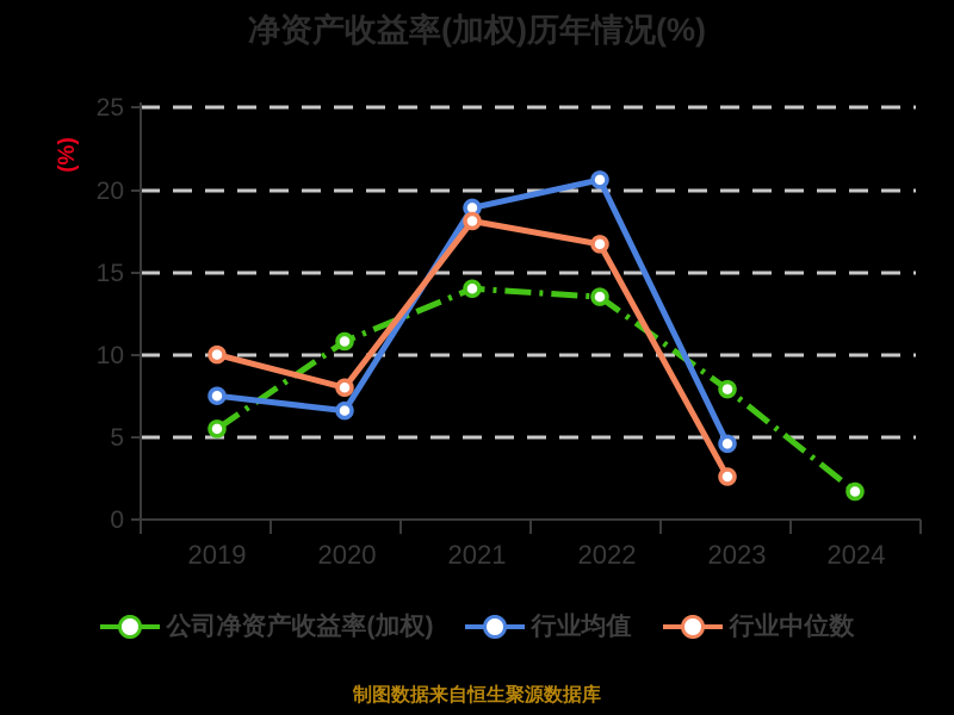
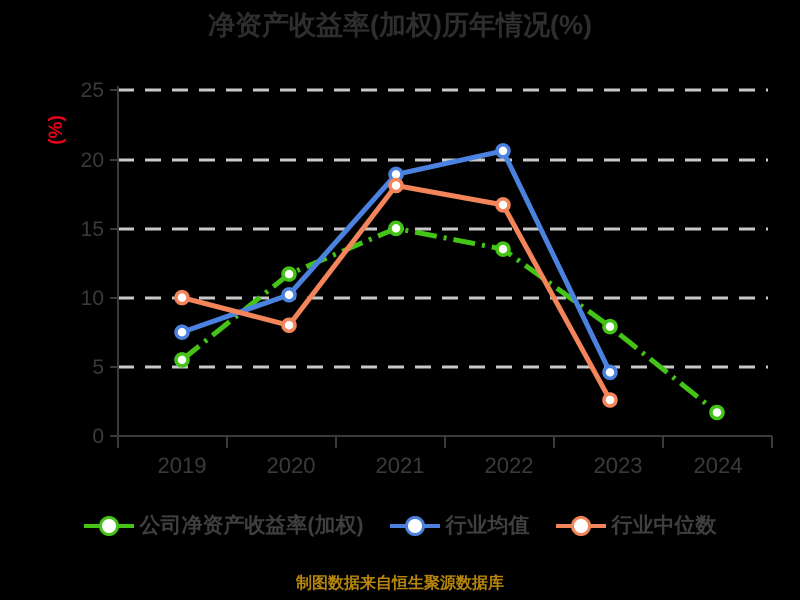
公司净资产收益率(加权)/2020: 10.8 -> 11.7
行业均值/2020: 6.6 -> 10.2
公司净资产收益率(加权)/2021: 14.0 -> 15.0
